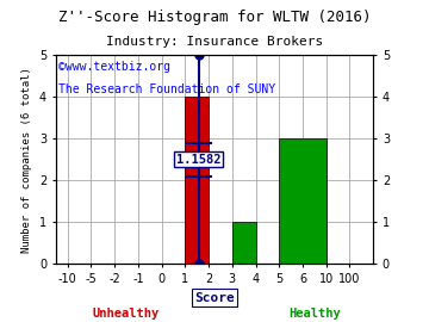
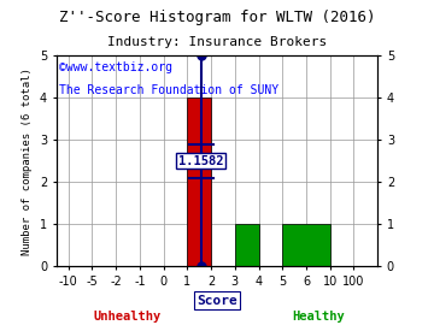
6: 3 -> 1
